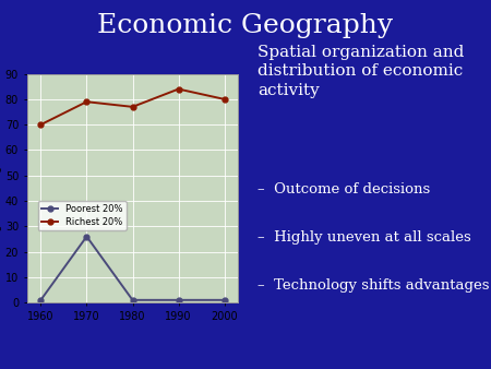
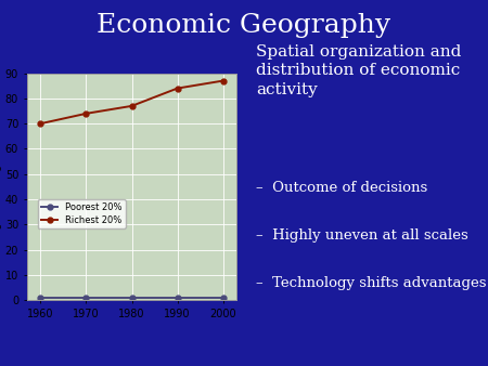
Poorest 20%/1970: 26 -> 1
Richest 20%/1970: 79 -> 74
Richest 20%/2000: 80 -> 87
